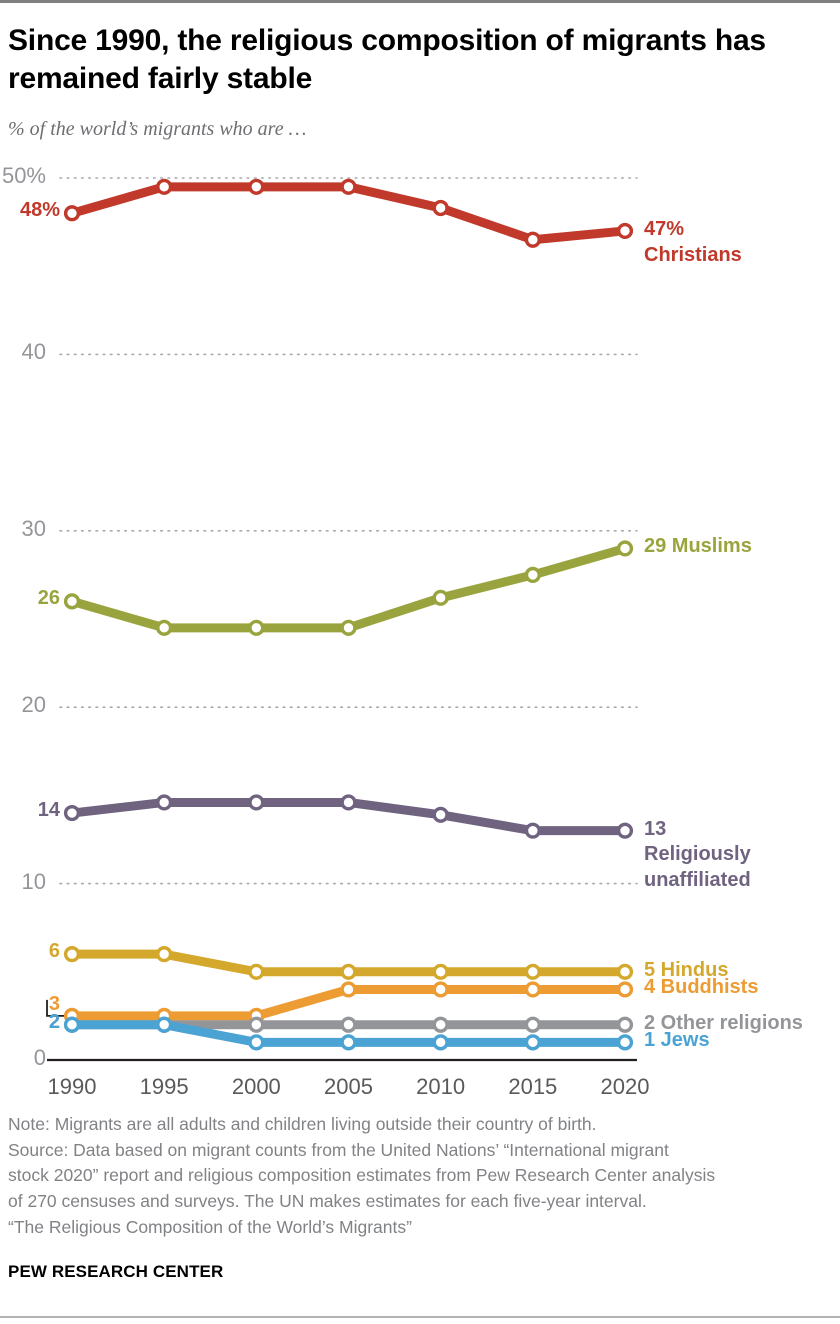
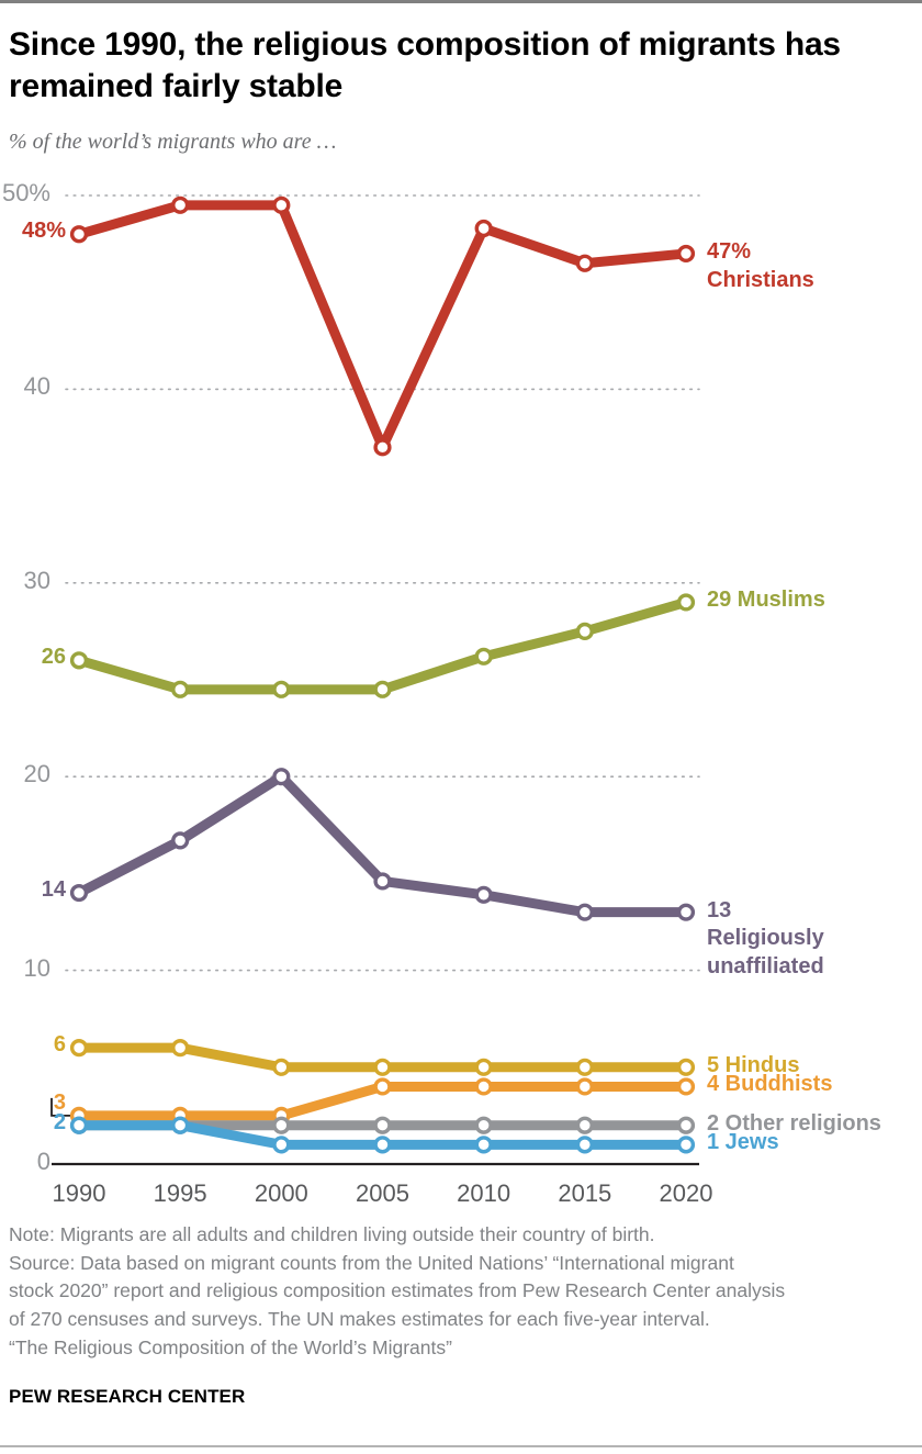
Religiously unaffiliated/1995: 14.6% -> 16.7%
Religiously unaffiliated/2000: 14.6% -> 20.0%
Christians/2005: 49.5% -> 37.0%
